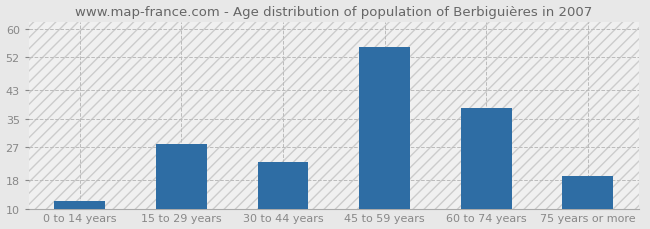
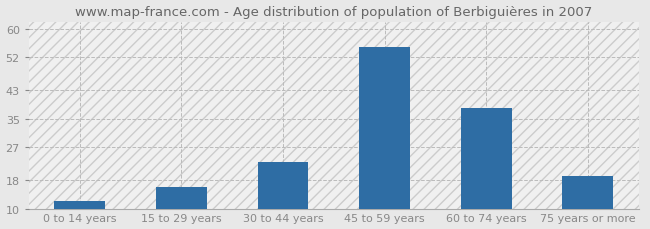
15 to 29 years: 28 -> 16
